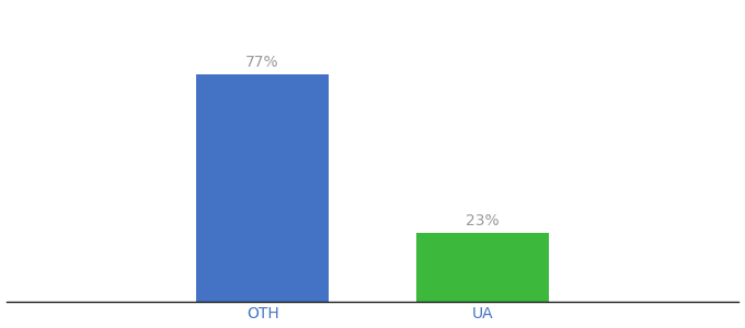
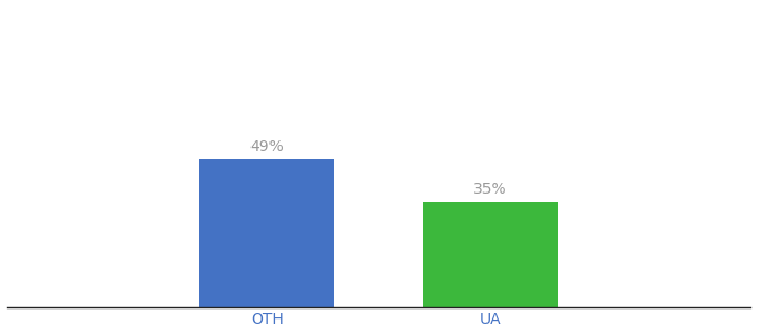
OTH: 77% -> 49%
UA: 23% -> 35%
